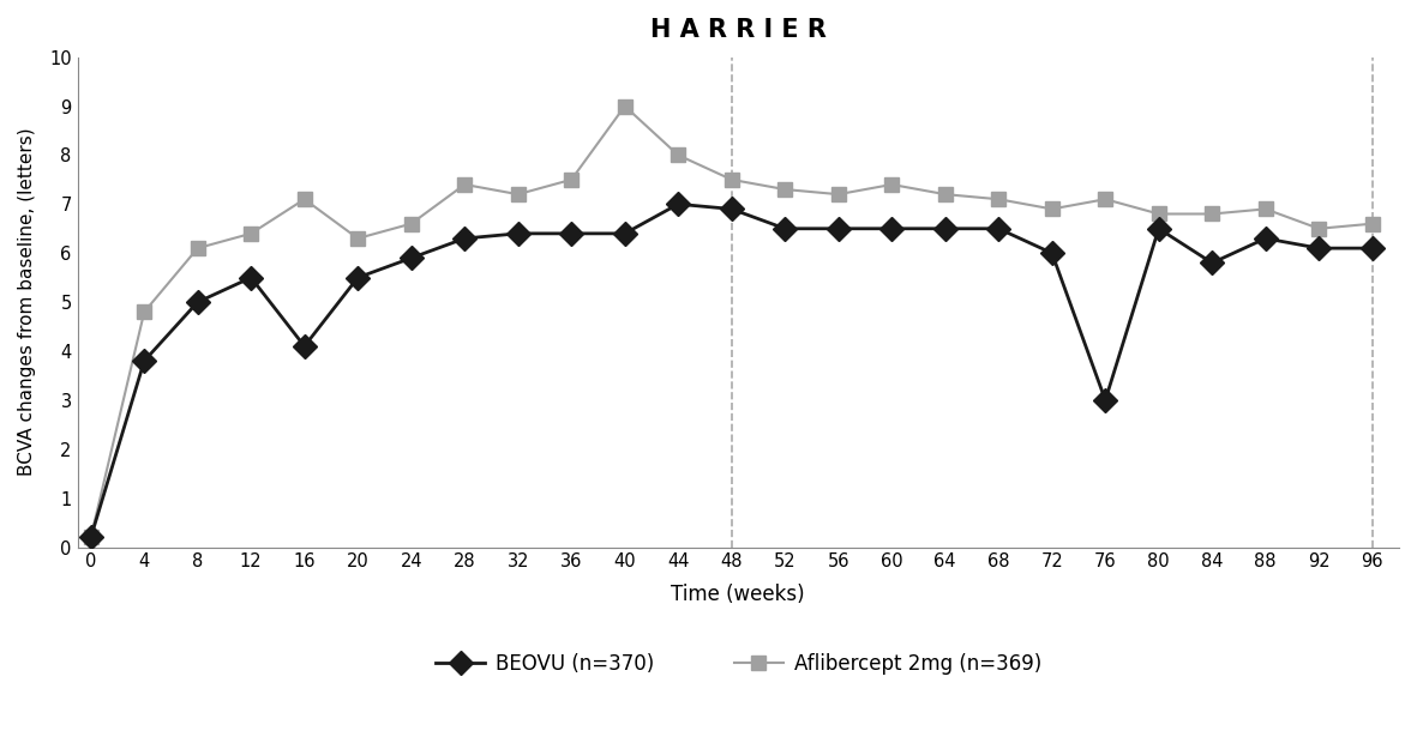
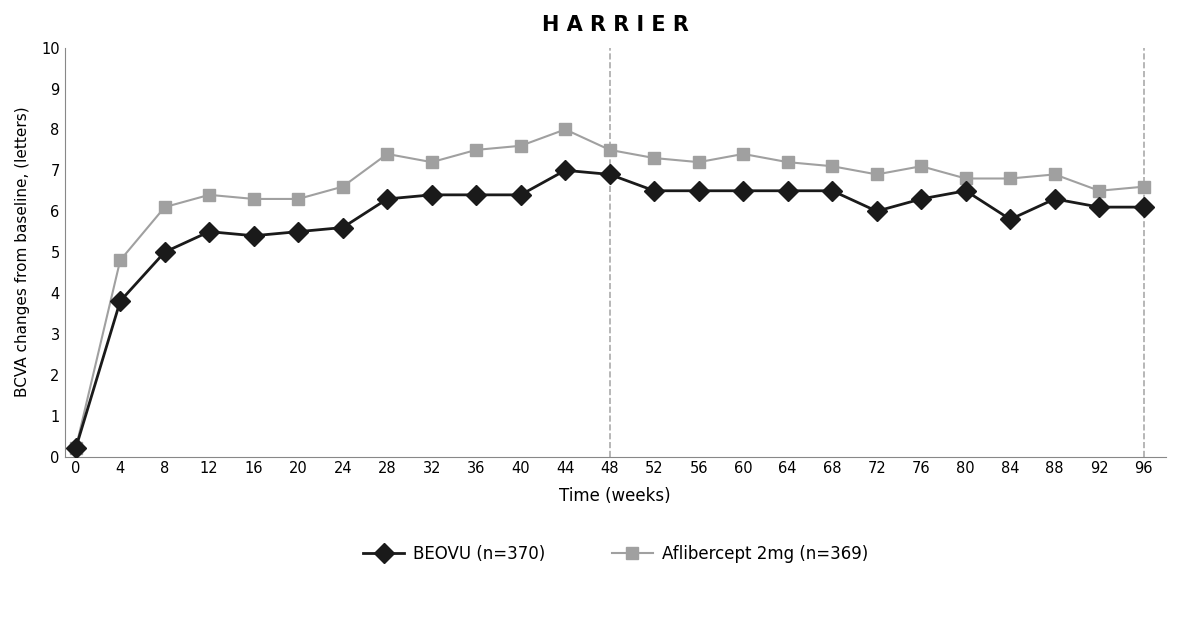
BEOVU (n=370)/16: 4.1 -> 5.4
Aflibercept 2mg (n=369)/16: 7.1 -> 6.3
BEOVU (n=370)/24: 5.9 -> 5.6
Aflibercept 2mg (n=369)/40: 9.0 -> 7.6
BEOVU (n=370)/76: 3.0 -> 6.3
